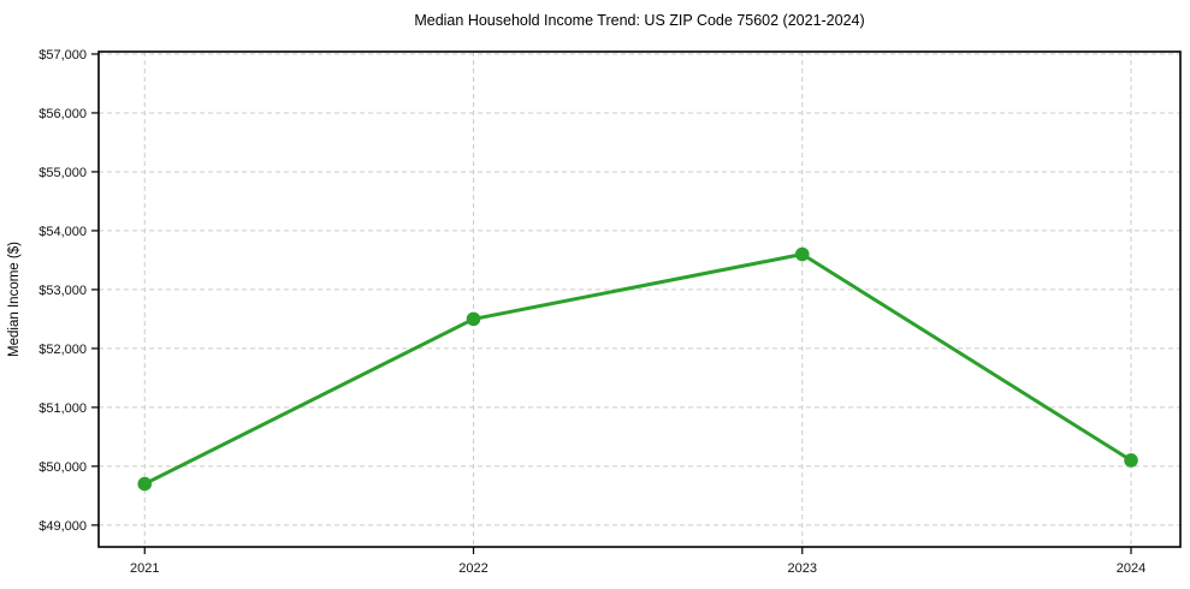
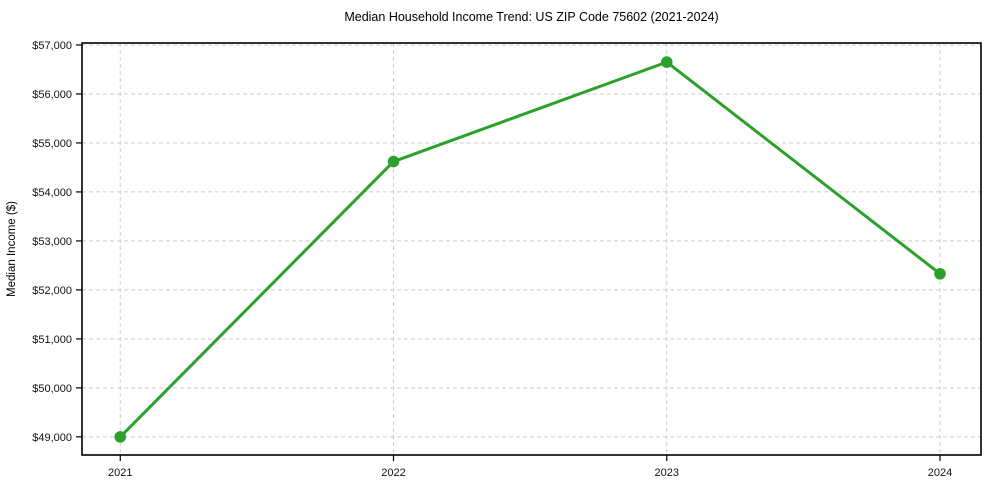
2021: $49700 -> $49000
2022: $52500 -> $54600
2023: $53600 -> $56600
2024: $50100 -> $52300
